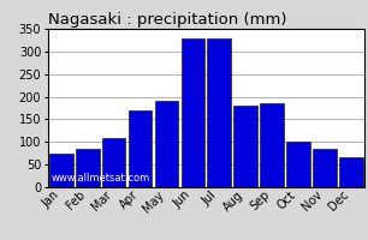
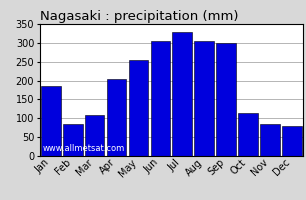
Jan: 75 -> 185
Apr: 170 -> 205
May: 190 -> 255
Jun: 330 -> 305
Aug: 180 -> 305
Sep: 185 -> 300
Oct: 100 -> 115
Dec: 65 -> 80
